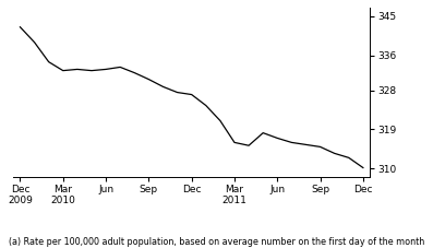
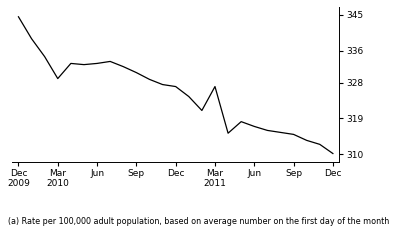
Dec 2009: 342.5 -> 344.5
Mar 2010: 332.5 -> 329.0
Mar 2011: 316.0 -> 327.0
